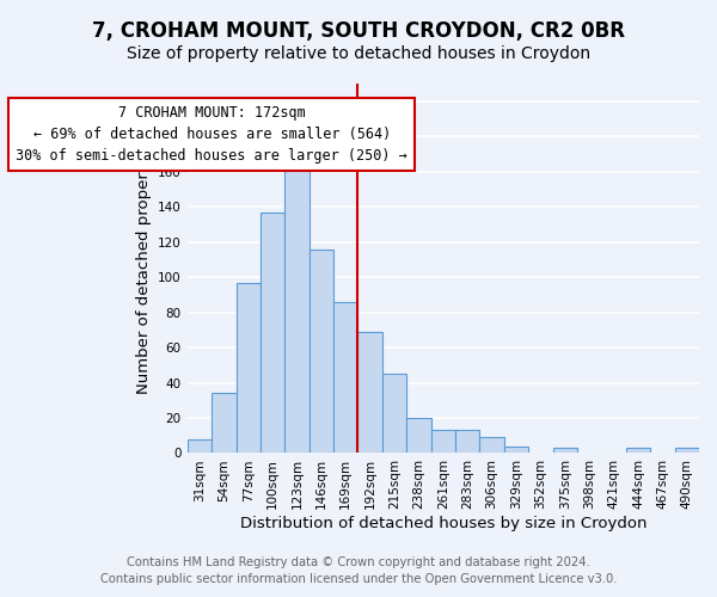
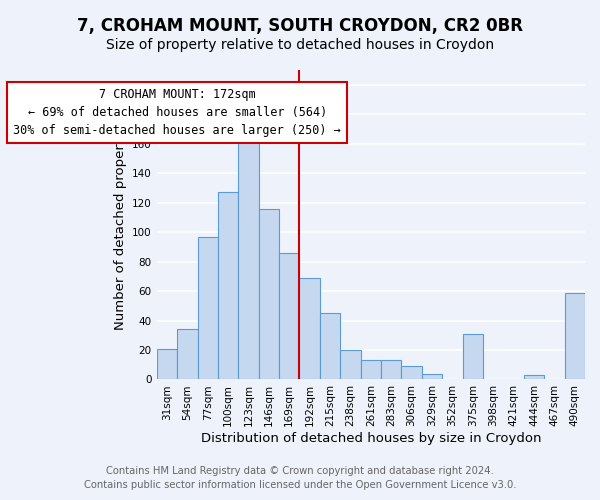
31sqm: 8 -> 21
100sqm: 137 -> 127
375sqm: 3 -> 31
490sqm: 3 -> 59
